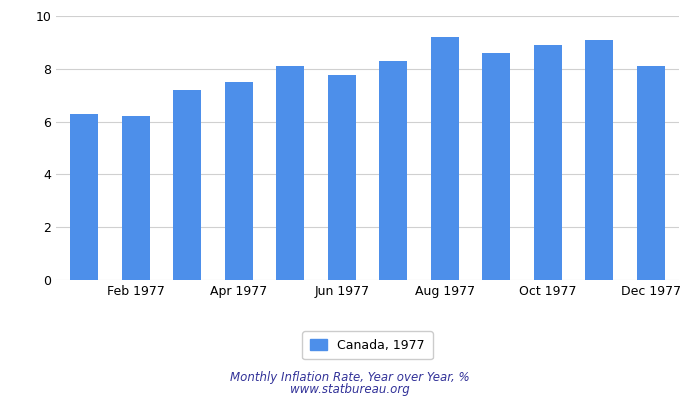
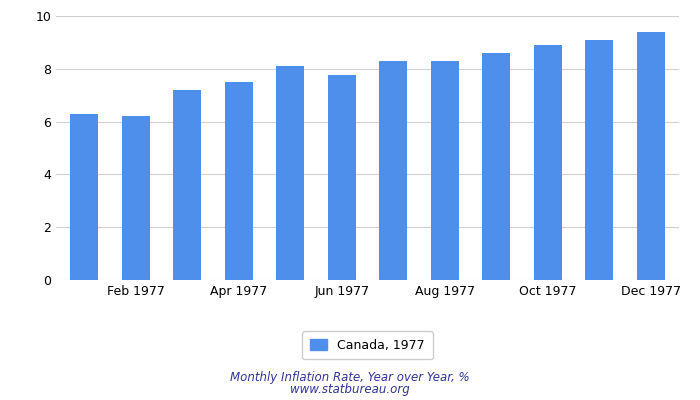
Aug 1977: 9.20 -> 8.30
Dec 1977: 8.10 -> 9.40
